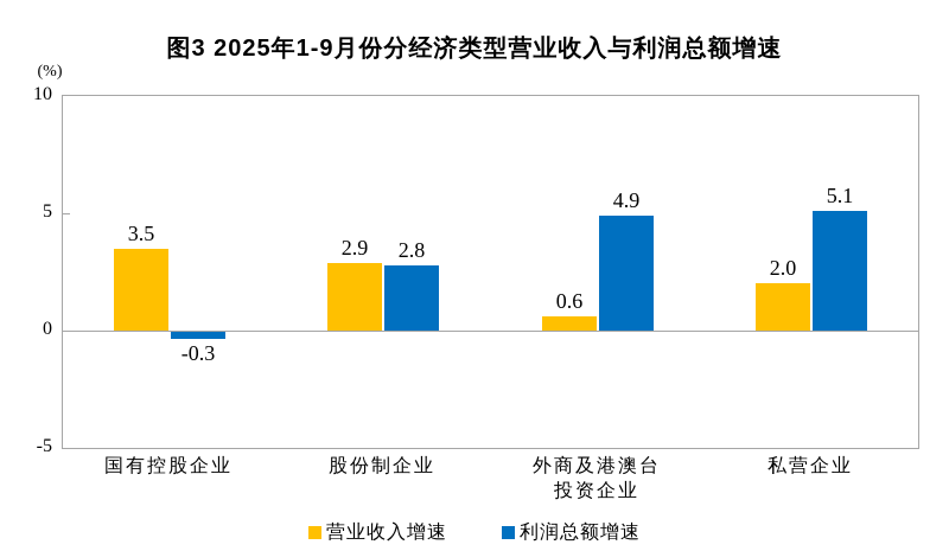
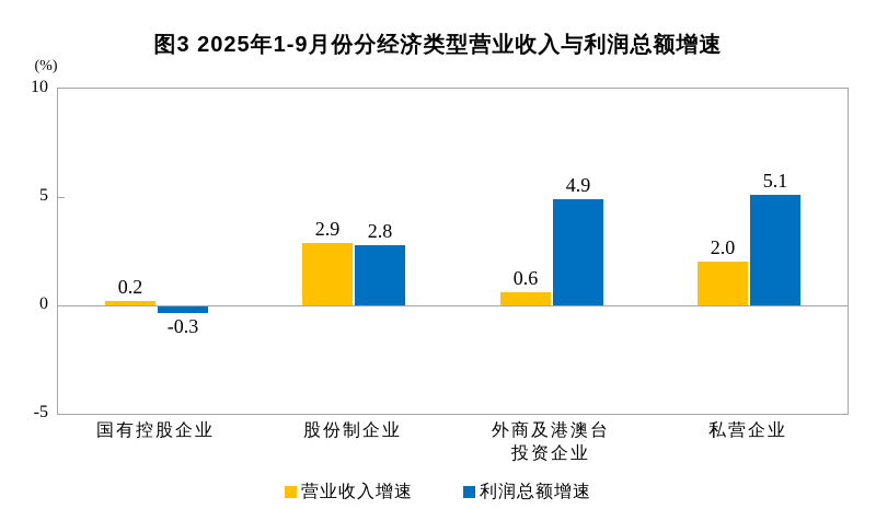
营业收入增速/国有控股企业: 3.5 -> 0.2
